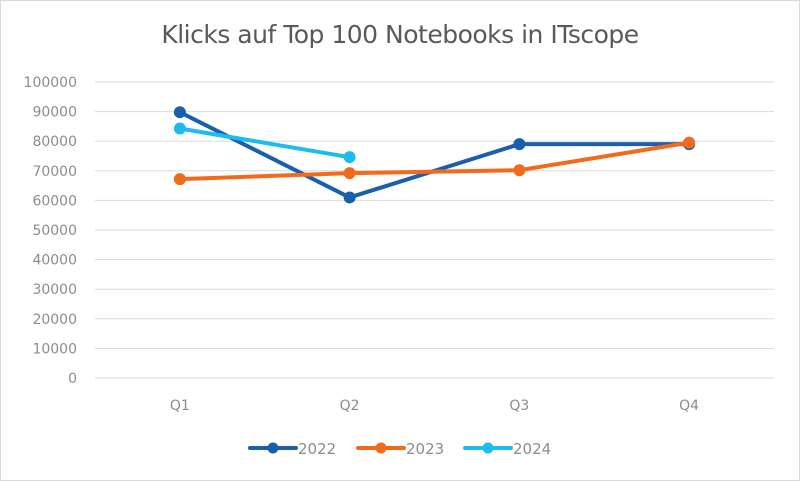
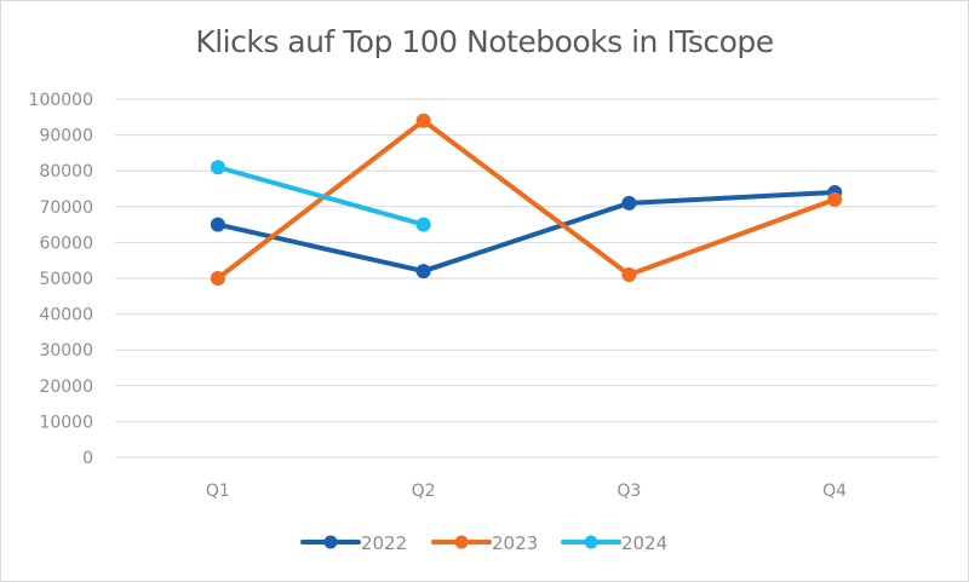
2022/Q1: 90000 -> 65000
2023/Q1: 67000 -> 50000
2024/Q1: 84000 -> 81000
2022/Q2: 61000 -> 52000
2023/Q2: 69000 -> 94000
2024/Q2: 75000 -> 65000
2022/Q3: 79000 -> 71000
2023/Q3: 70000 -> 51000
2022/Q4: 79000 -> 74000
2023/Q4: 80000 -> 72000
